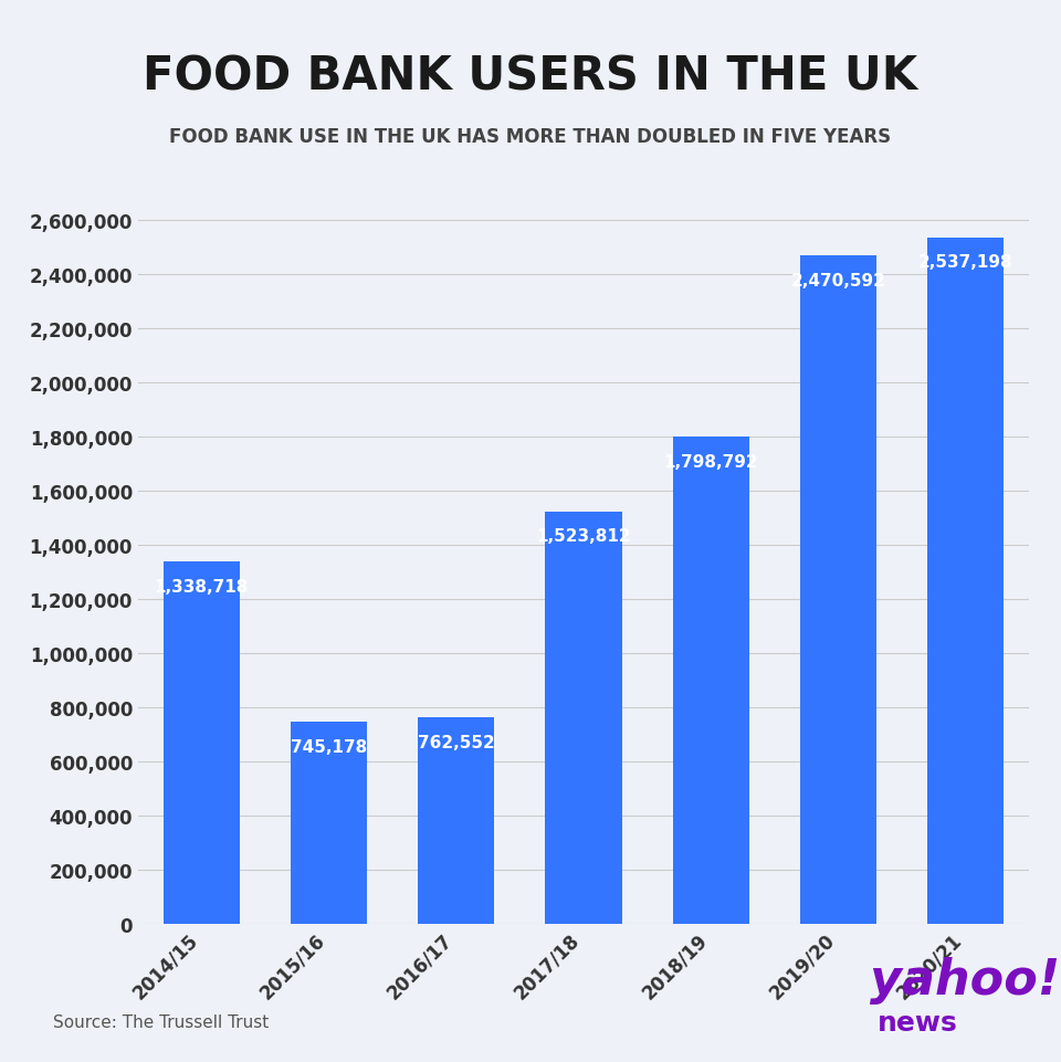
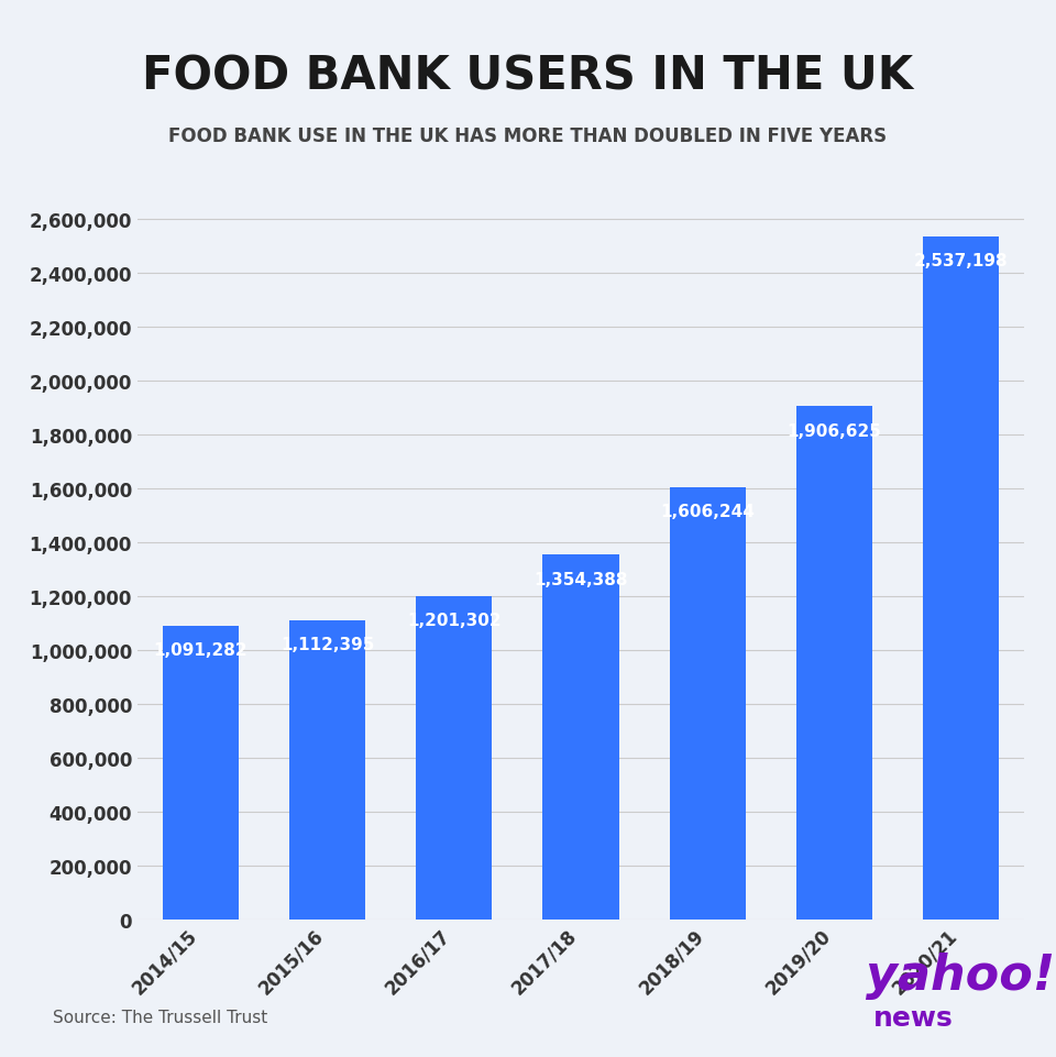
2014/15: 1,338,718 -> 1,091,282
2015/16: 745,178 -> 1,112,395
2016/17: 762,552 -> 1,201,302
2017/18: 1,523,812 -> 1,354,388
2018/19: 1,798,792 -> 1,606,244
2019/20: 2,470,592 -> 1,906,625
